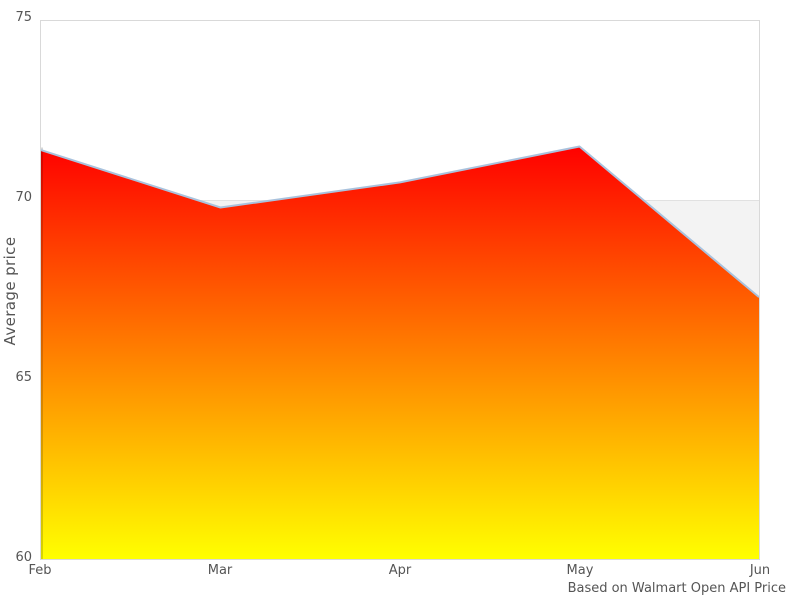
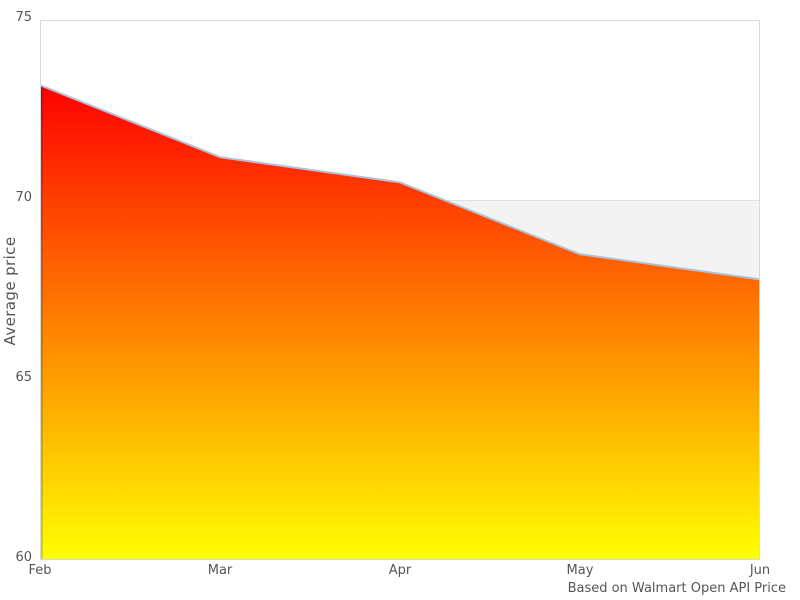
Feb: 71.4 -> 73.2
Mar: 69.8 -> 71.2
May: 71.5 -> 68.5
Jun: 67.3 -> 67.8
